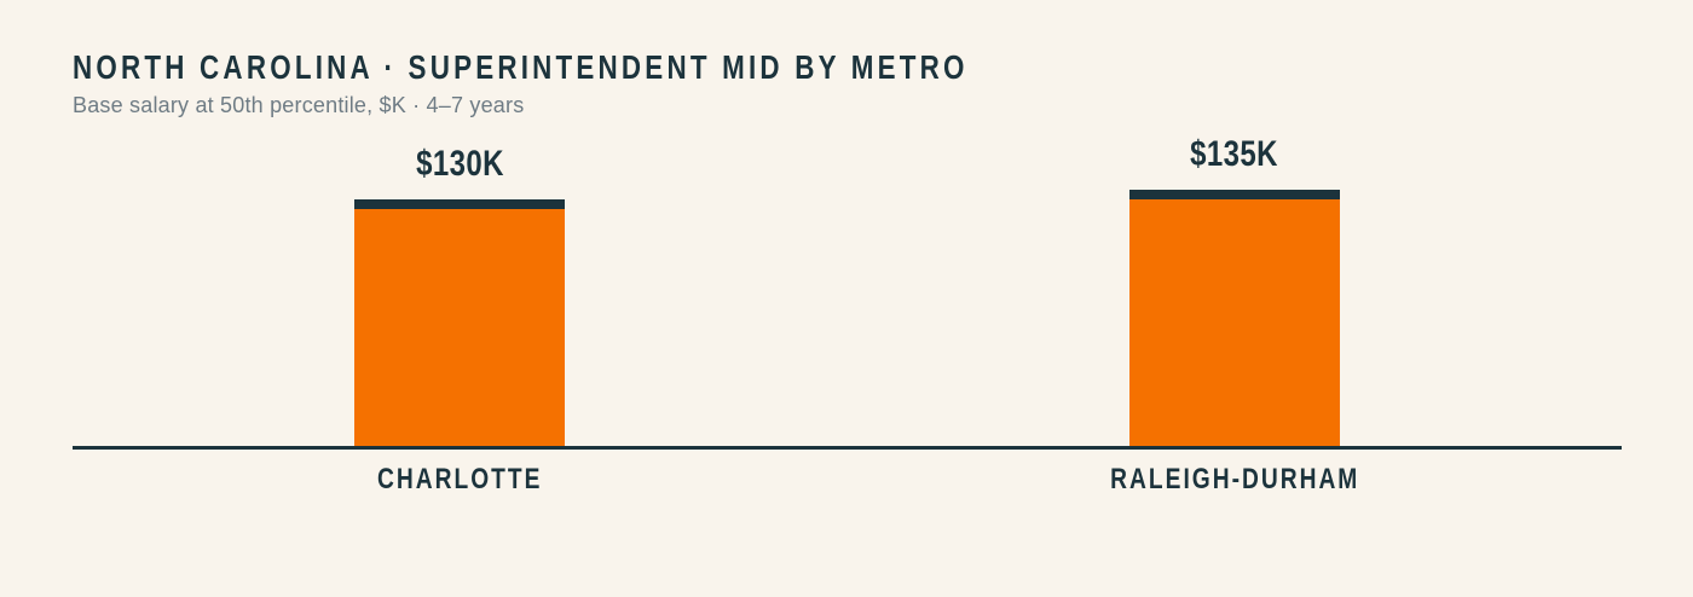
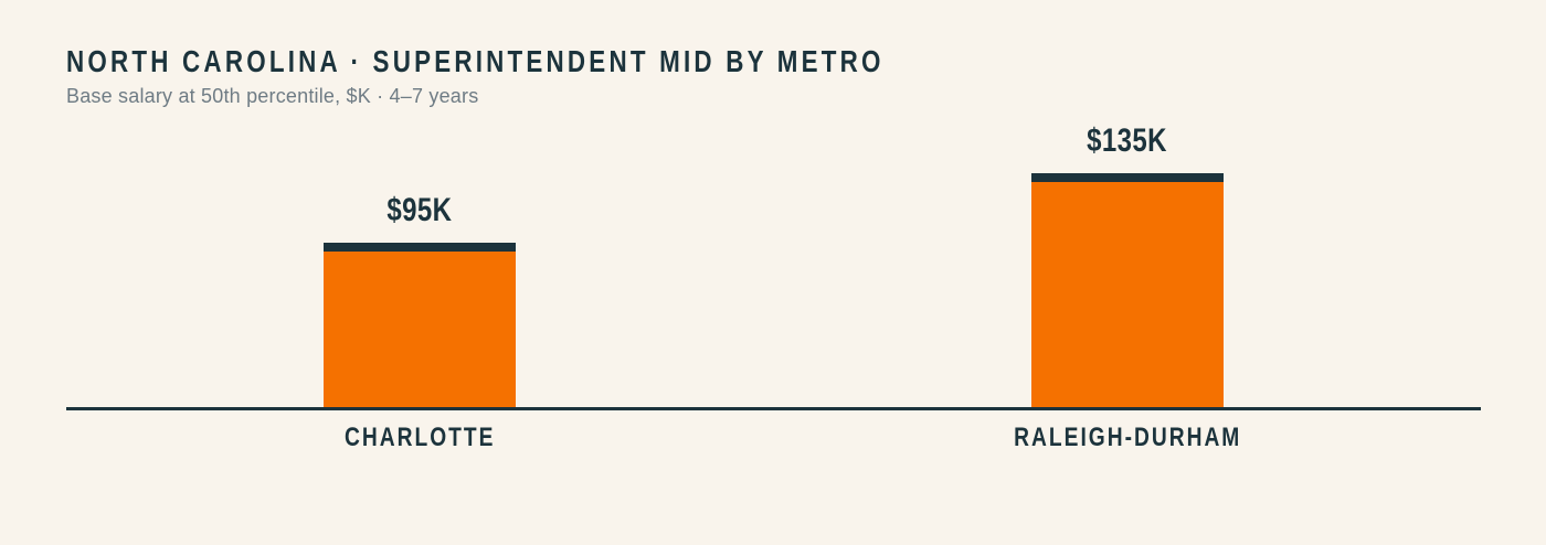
CHARLOTTE: $130K -> $95K
